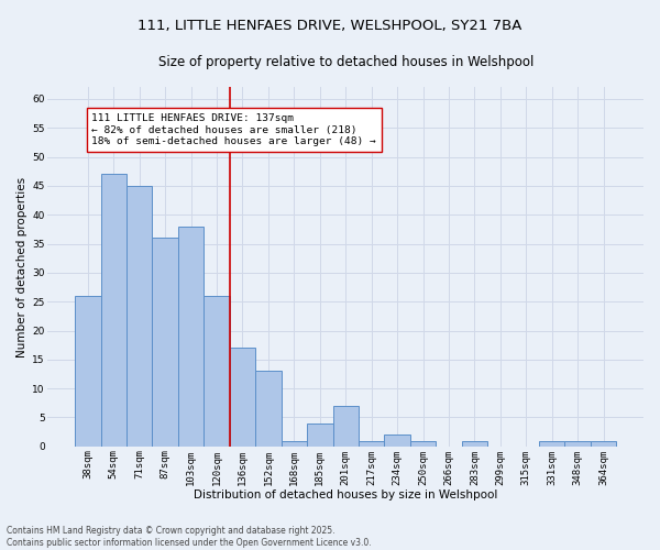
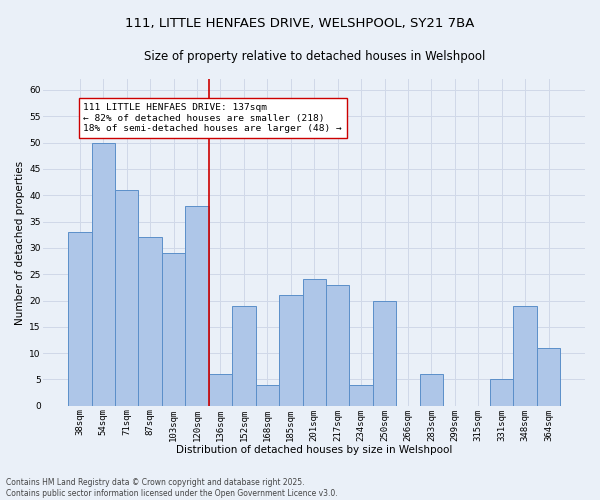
38sqm: 26 -> 33
54sqm: 47 -> 50
71sqm: 45 -> 41
87sqm: 36 -> 32
103sqm: 38 -> 29
120sqm: 26 -> 38
136sqm: 17 -> 6
152sqm: 13 -> 19
168sqm: 1 -> 4
185sqm: 4 -> 21
201sqm: 7 -> 24
217sqm: 1 -> 23
234sqm: 2 -> 4
250sqm: 1 -> 20
283sqm: 1 -> 6
331sqm: 1 -> 5
348sqm: 1 -> 19
364sqm: 1 -> 11
